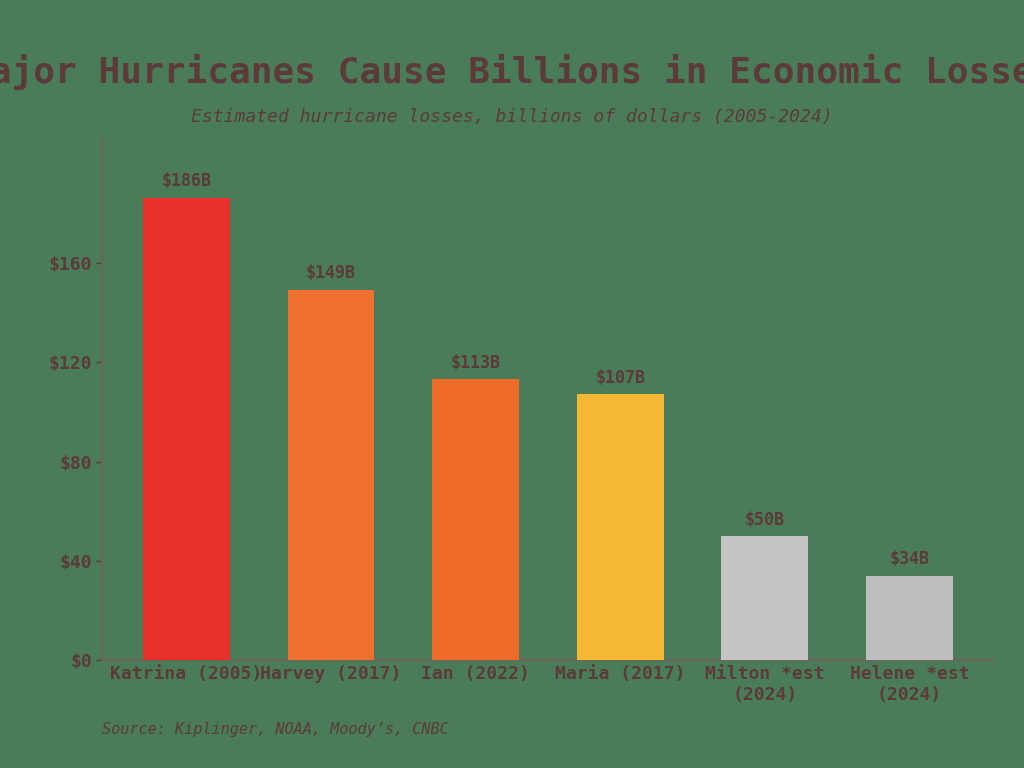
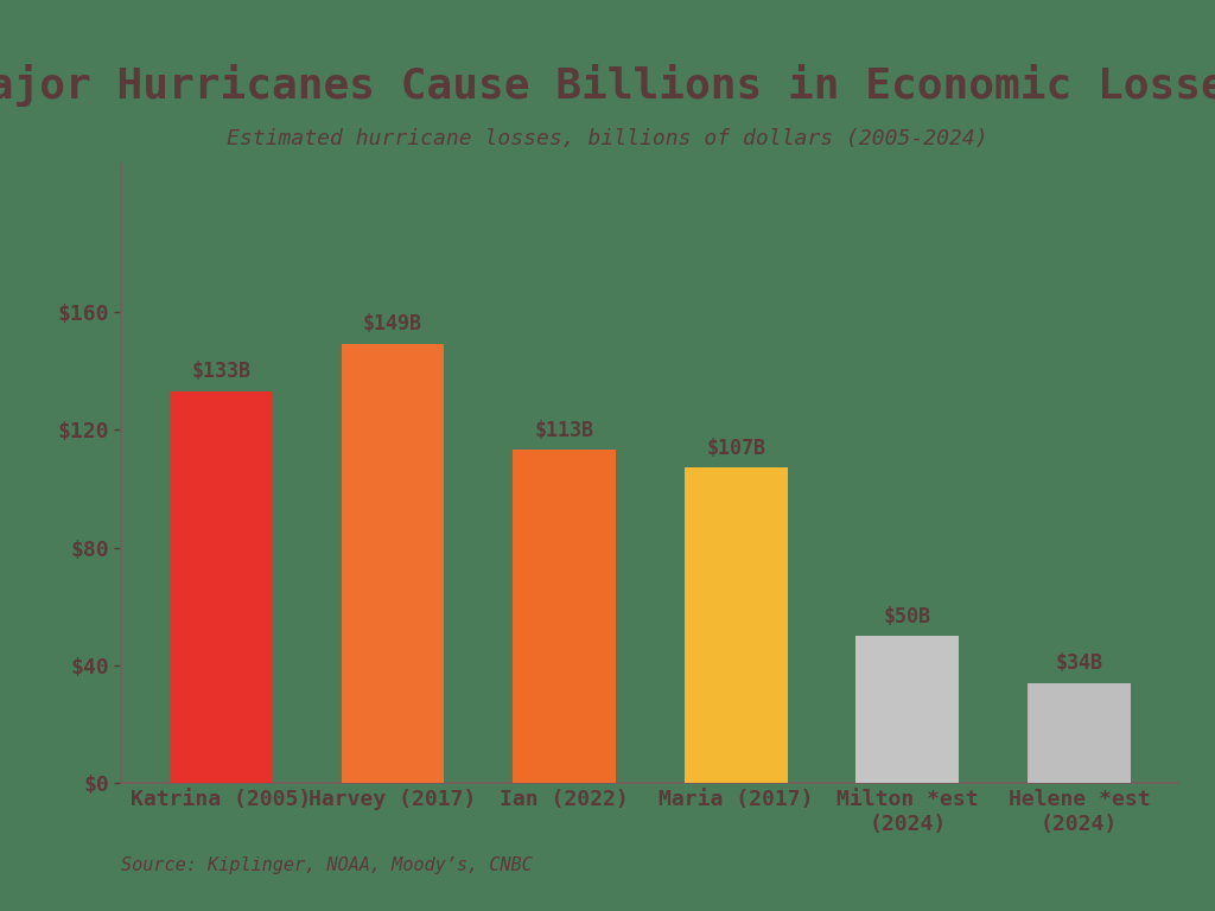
Katrina (2005): $186B -> $133B
